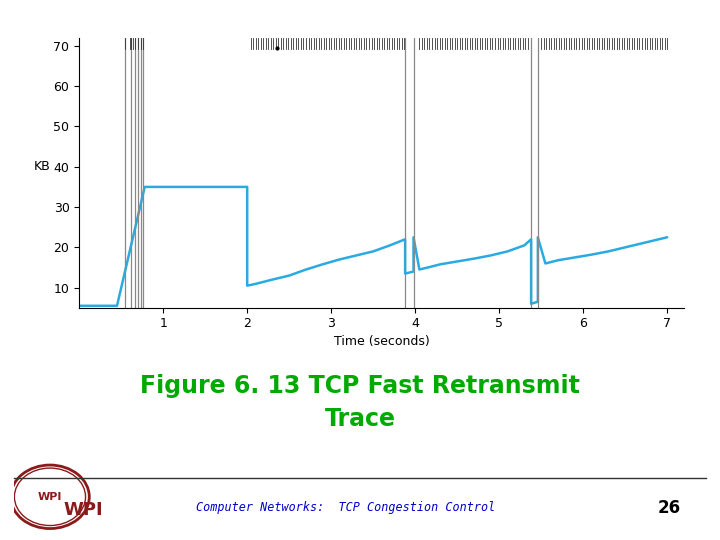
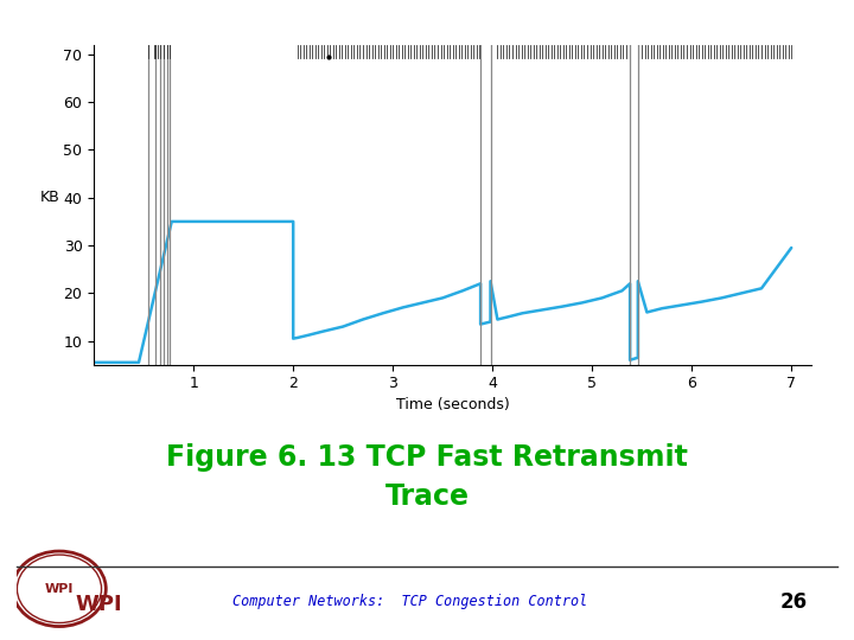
7: 22.5 -> 29.5
